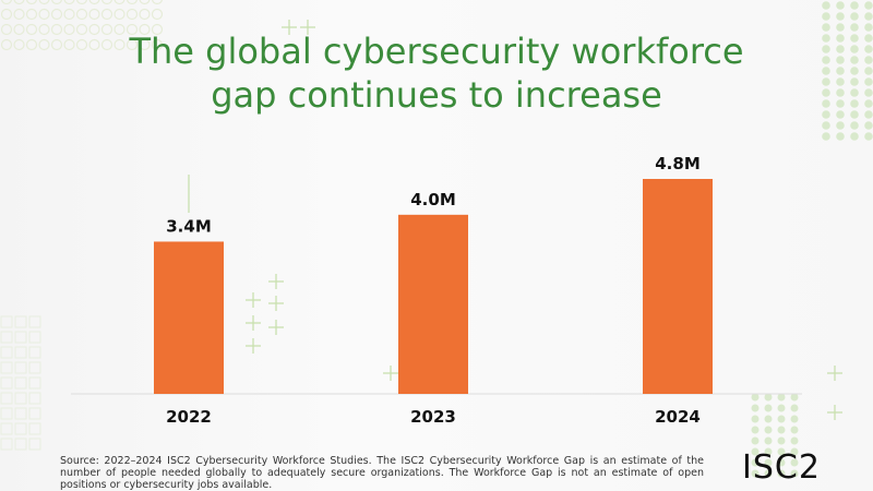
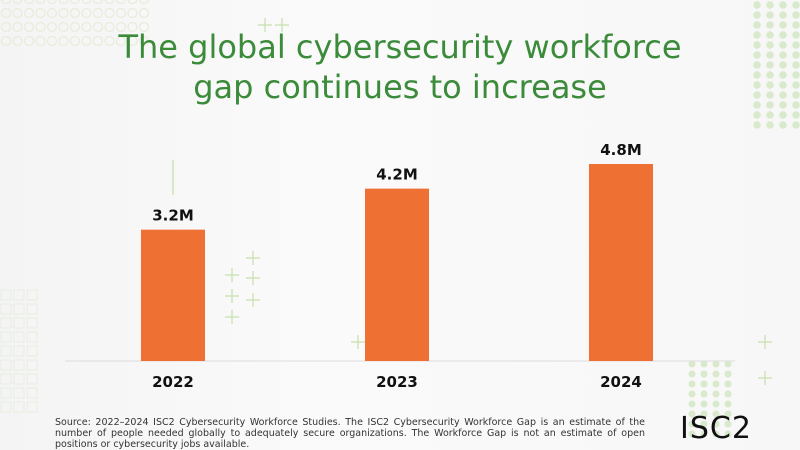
2022: 3.4M -> 3.2M
2023: 4.0M -> 4.2M
